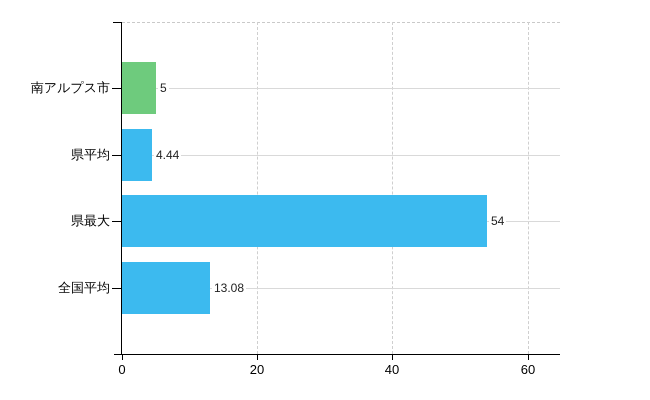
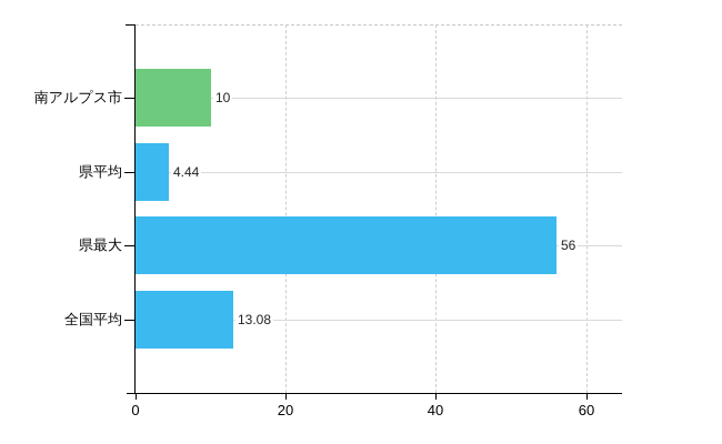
南アルプス市: 5 -> 10
県最大: 54 -> 56
